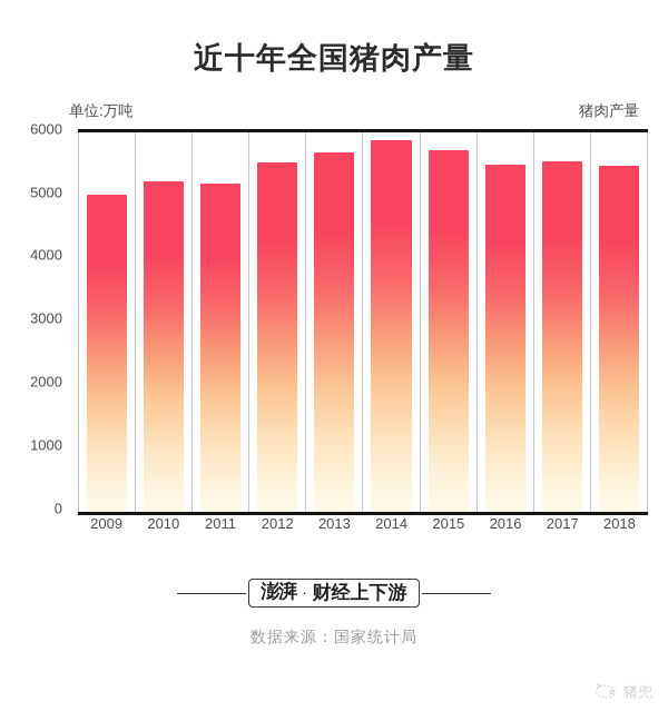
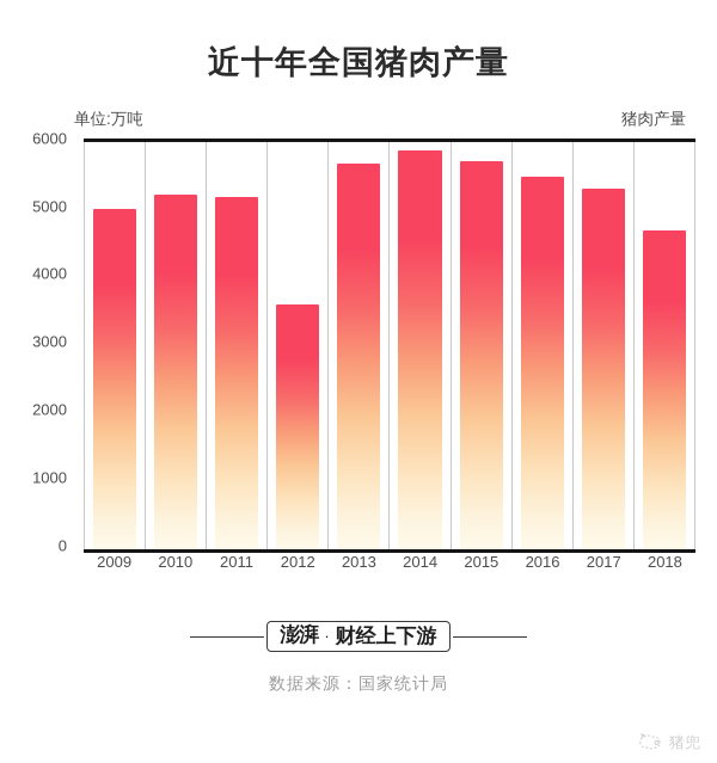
2012: 5500 -> 3600
2017: 5500 -> 5300
2018: 5500 -> 4700
